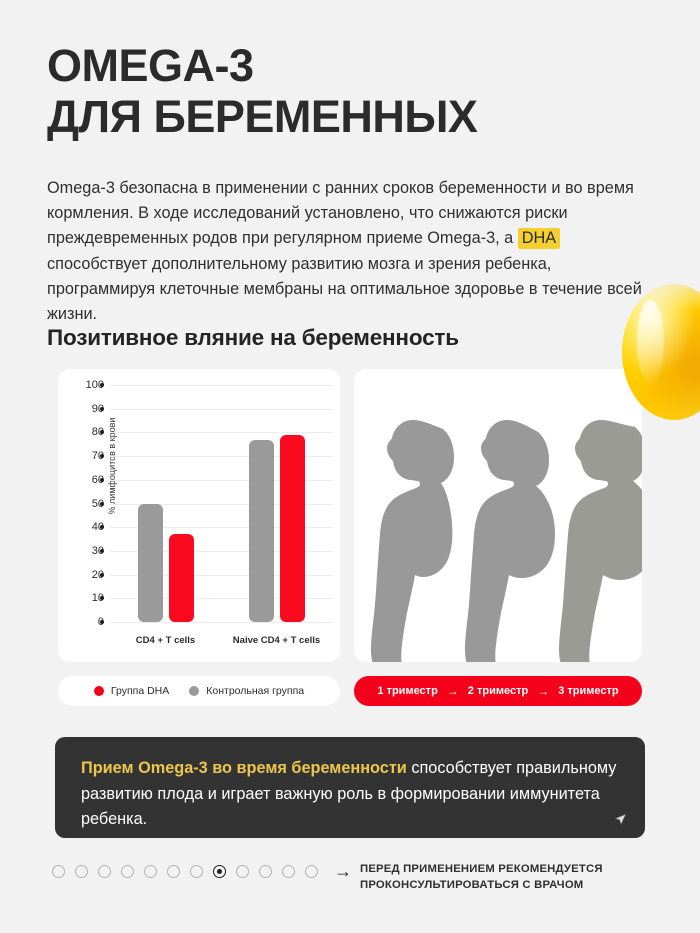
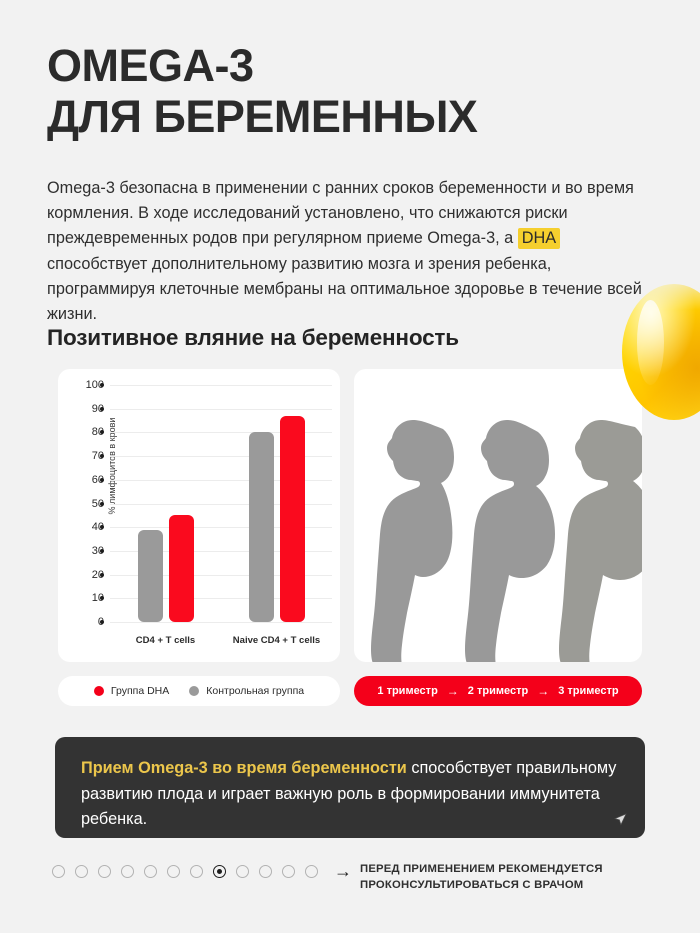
Контрольная группа/CD4 + T cells: 50 -> 39
Группа DHA/CD4 + T cells: 37 -> 45
Контрольная группа/Naive CD4 + T cells: 77 -> 80
Группа DHA/Naive CD4 + T cells: 79 -> 87
